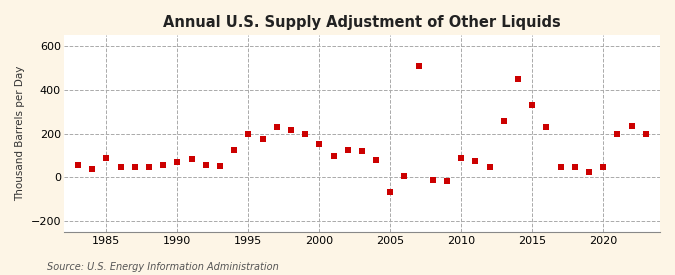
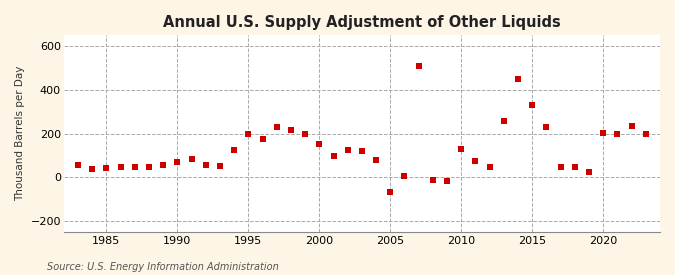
1985: 90 -> 45
2010: 90 -> 130
2020: 50 -> 205
